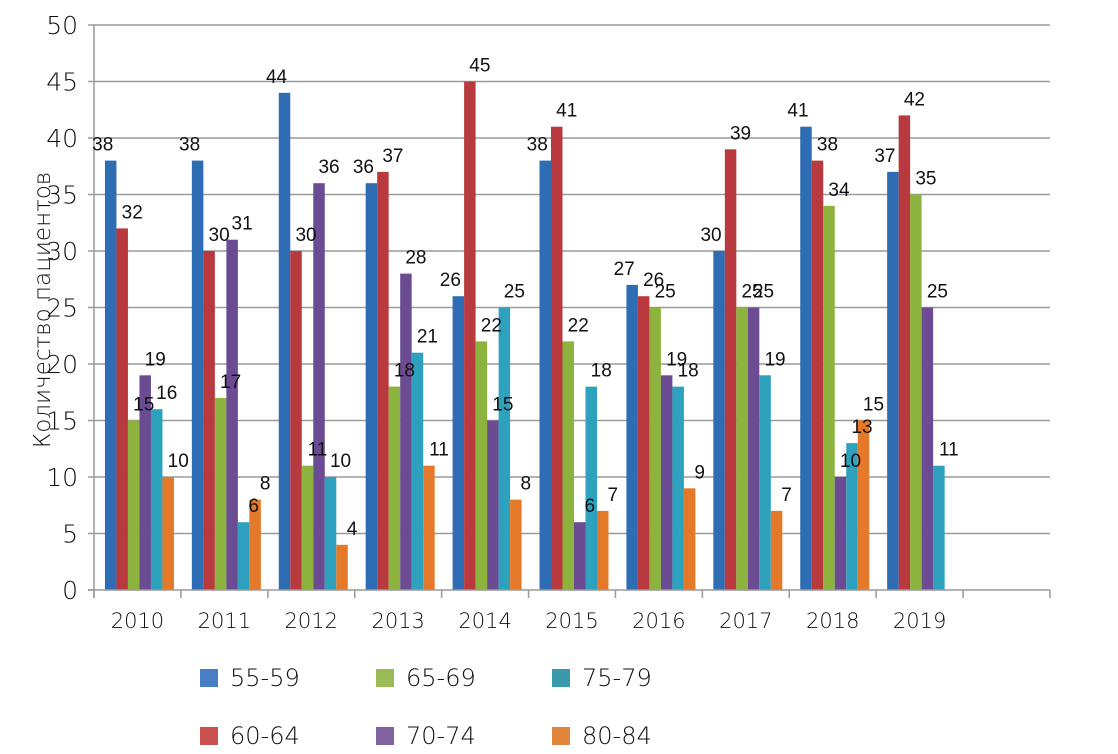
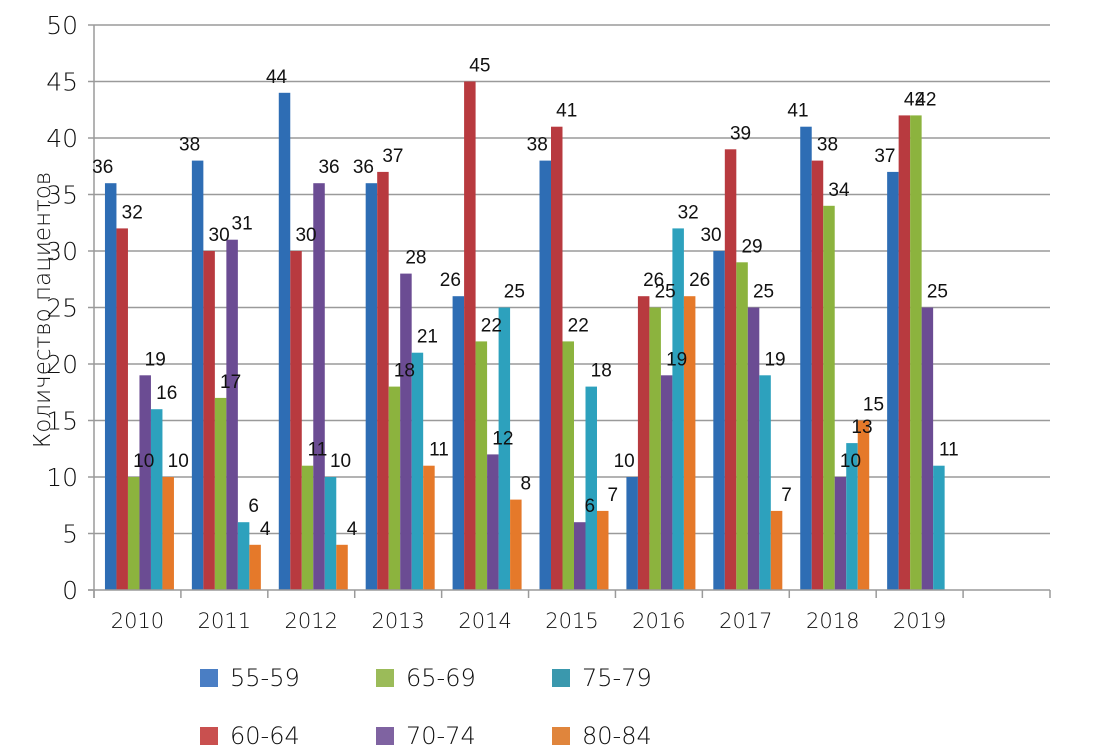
55-59/2010: 38 -> 36
65-69/2010: 15 -> 10
80-84/2011: 8 -> 4
70-74/2014: 15 -> 12
55-59/2016: 27 -> 10
75-79/2016: 18 -> 32
80-84/2016: 9 -> 26
65-69/2017: 25 -> 29
65-69/2019: 35 -> 42
